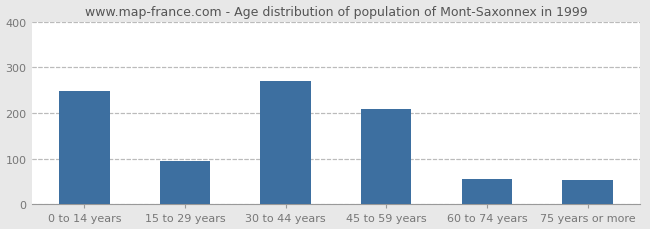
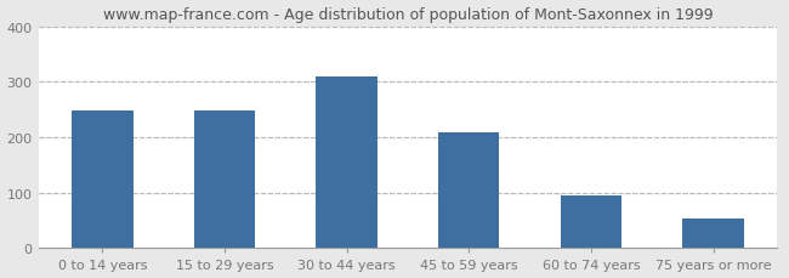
15 to 29 years: 95 -> 249
30 to 44 years: 270 -> 309
60 to 74 years: 55 -> 95
